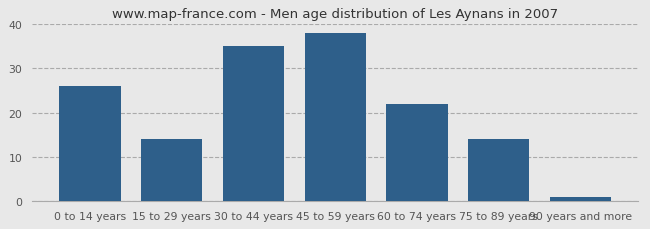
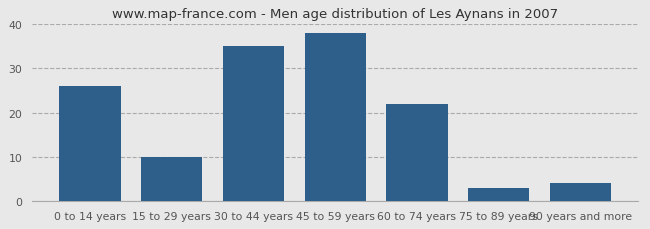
15 to 29 years: 14 -> 10
75 to 89 years: 14 -> 3
90 years and more: 1 -> 4
